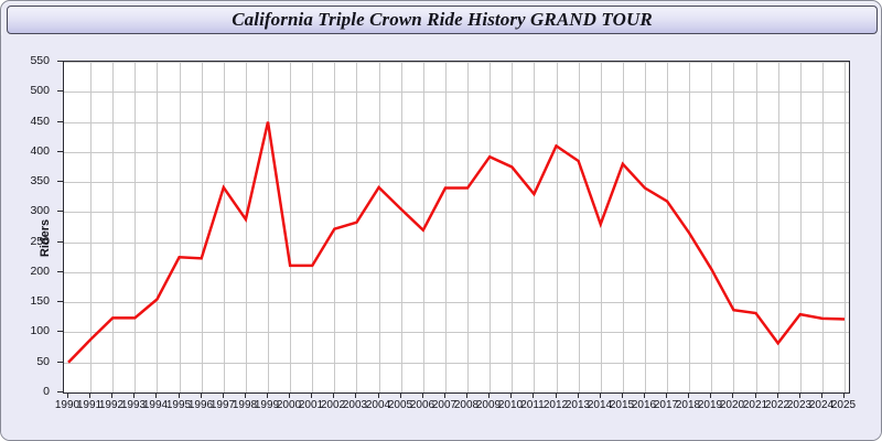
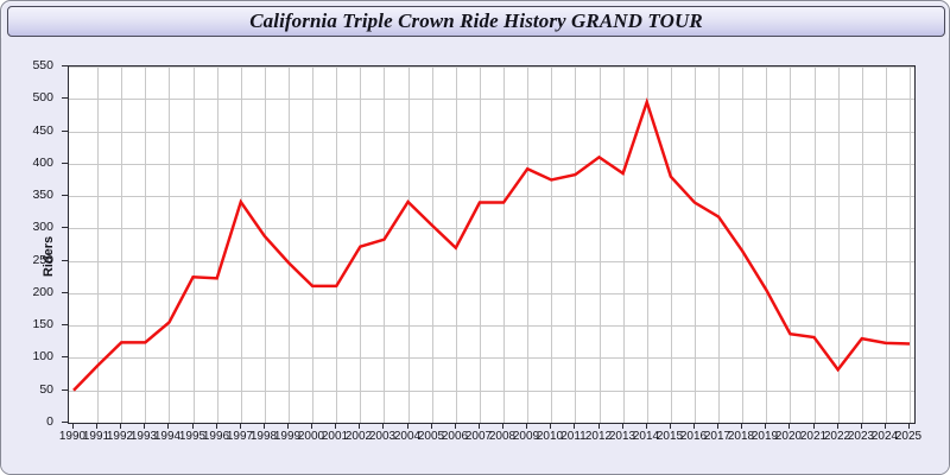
1999: 450 -> 250
2011: 330 -> 380
2014: 280 -> 500
